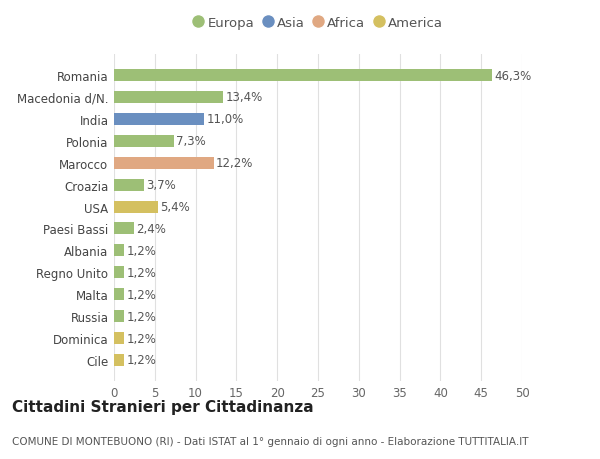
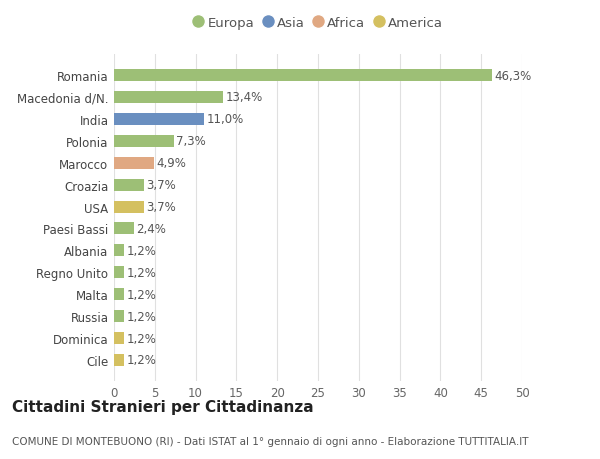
Marocco: 12,2% -> 4,9%
USA: 5,4% -> 3,7%
